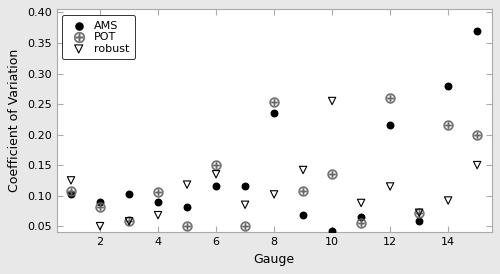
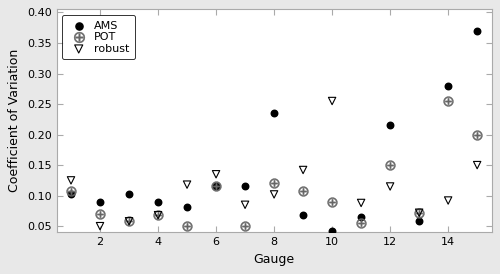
POT/2: 0.082 -> 0.070
POT/4: 0.106 -> 0.068
POT/6: 0.150 -> 0.115
POT/8: 0.254 -> 0.120
POT/10: 0.136 -> 0.090
POT/12: 0.260 -> 0.150
POT/14: 0.216 -> 0.255
